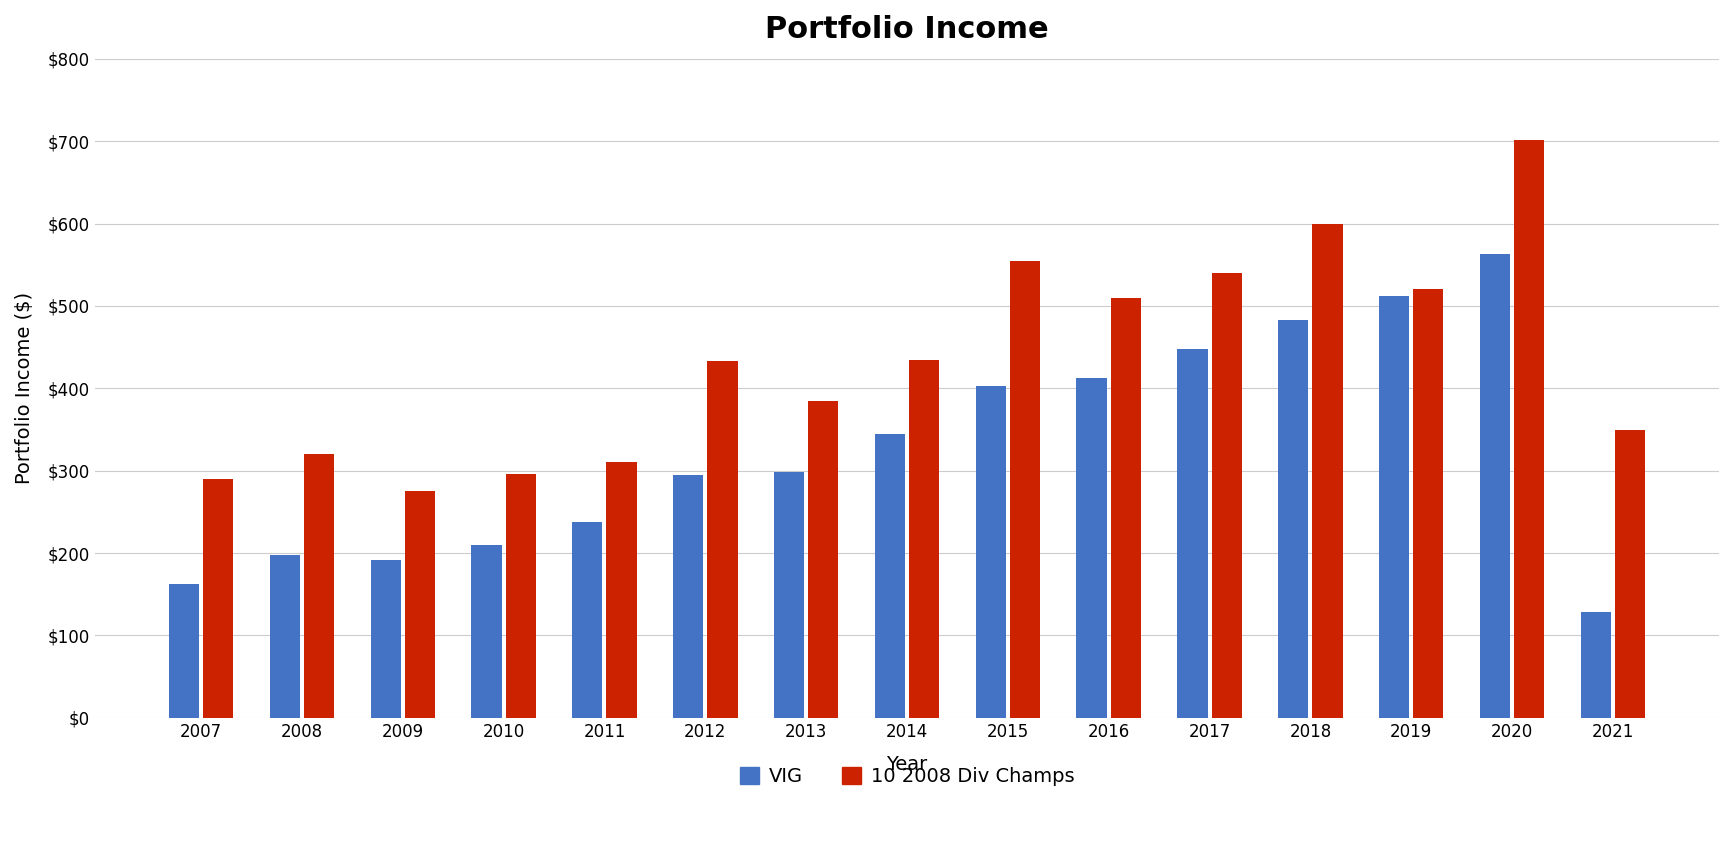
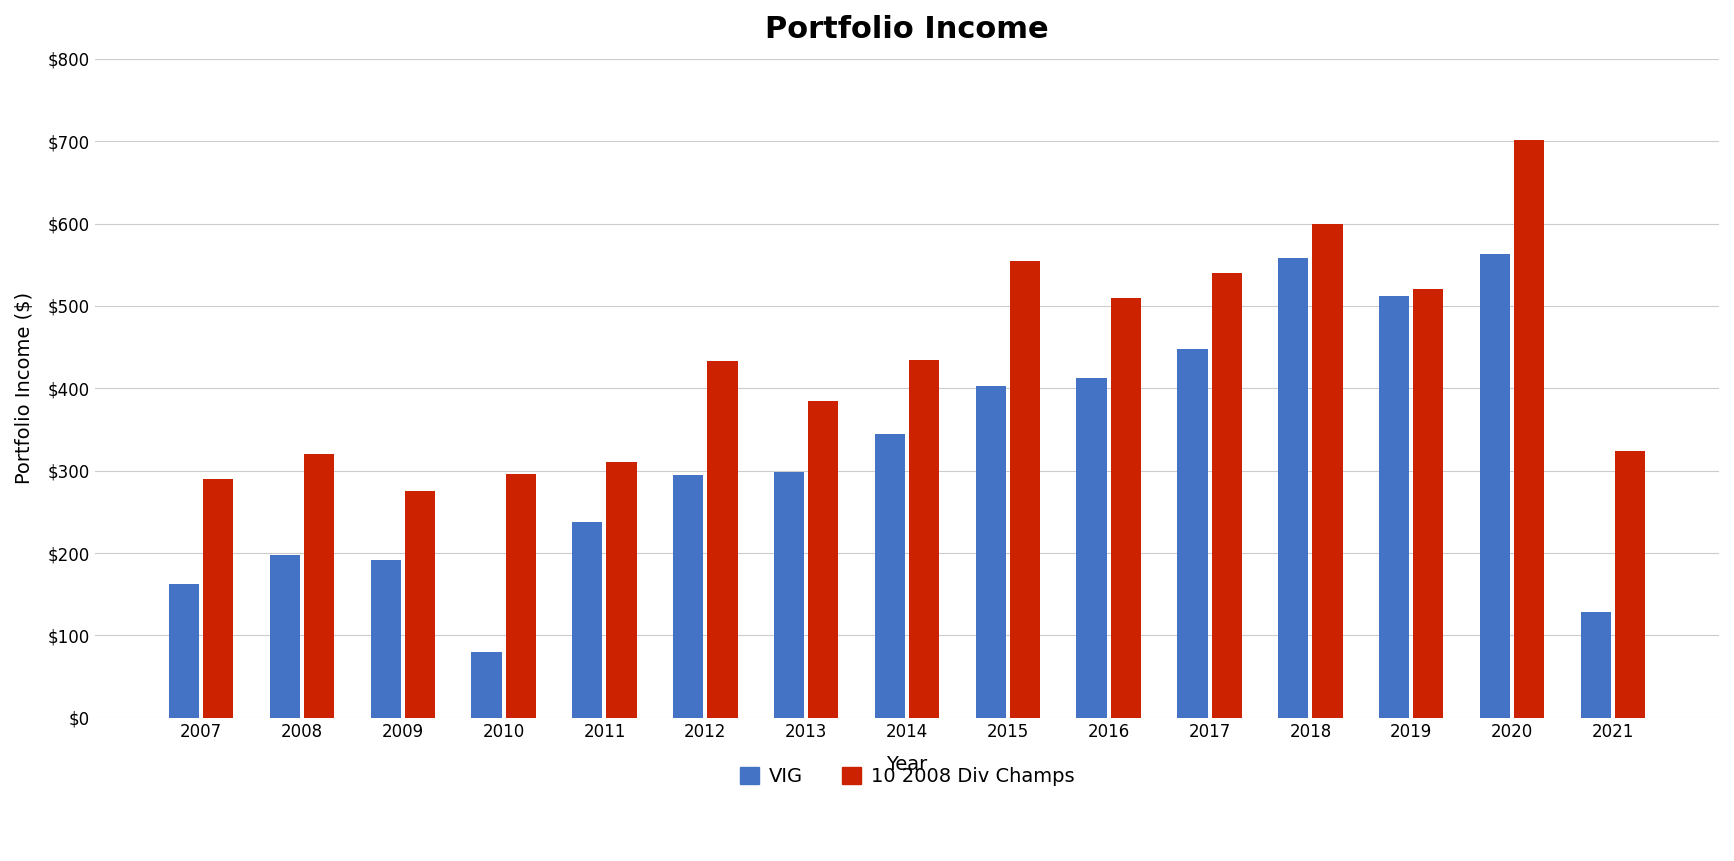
VIG/2010: $210 -> $80
VIG/2018: $483 -> $558
10 2008 Div Champs/2021: $350 -> $324
